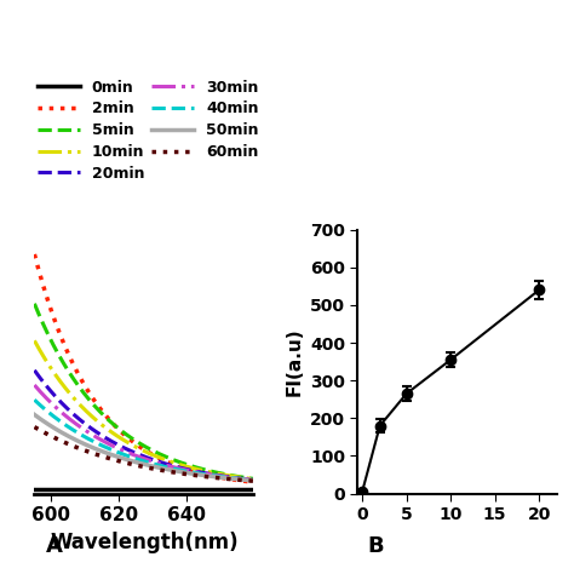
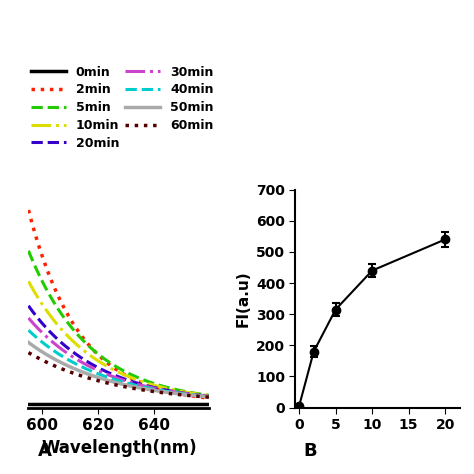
5: 265 -> 315
10: 355 -> 440
